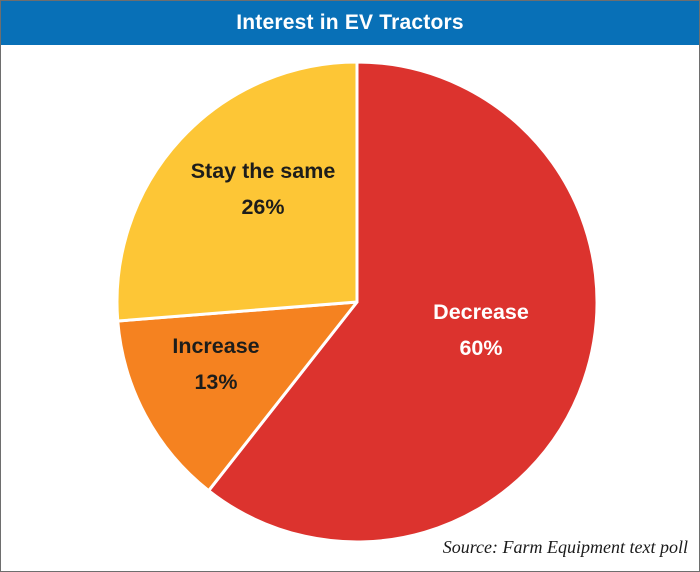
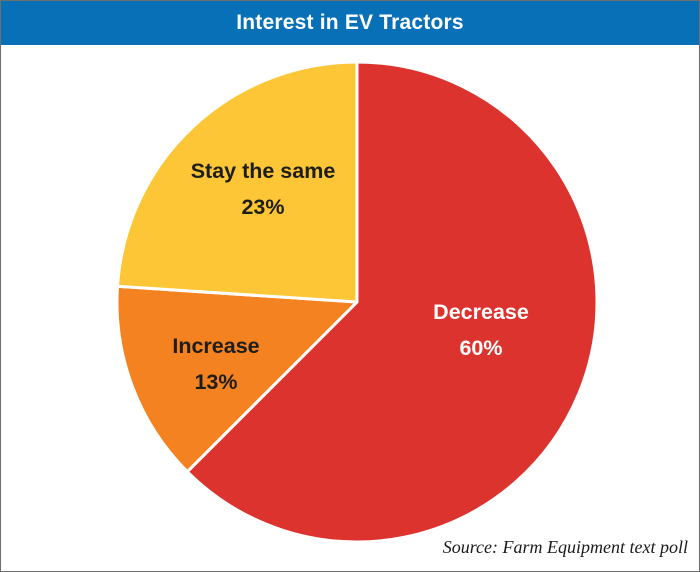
Stay the same: 26% -> 23%
